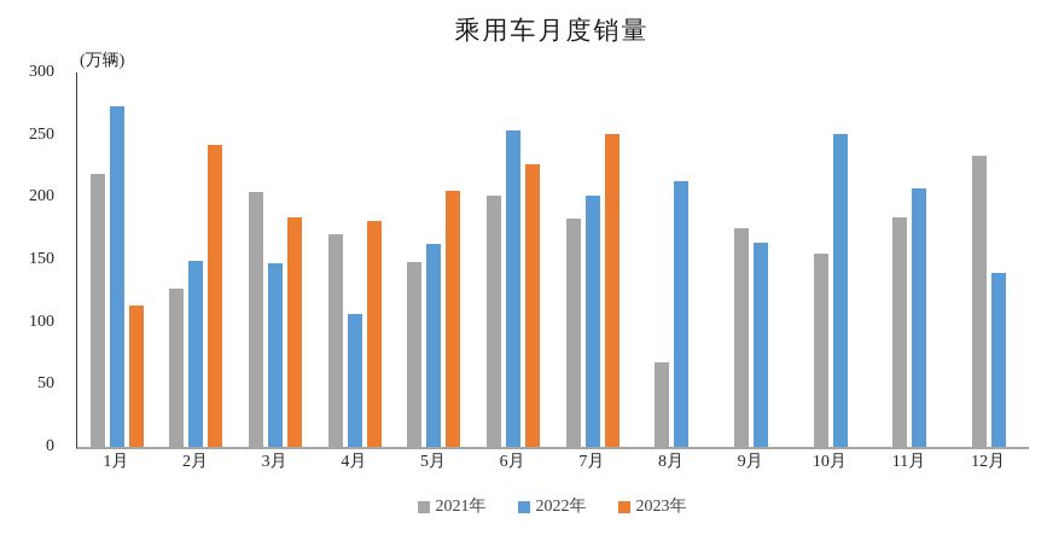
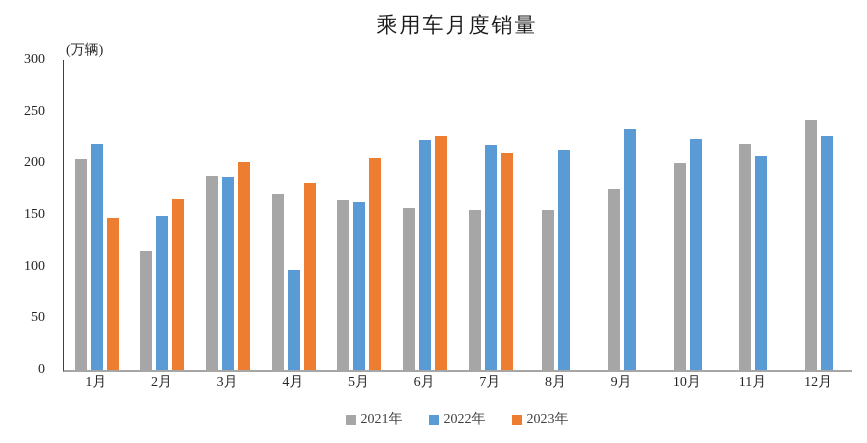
2021年/1月: 219 -> 204
2022年/1月: 273 -> 219
2023年/1月: 113 -> 147
2021年/2月: 127 -> 116
2023年/2月: 242 -> 165
2021年/3月: 204 -> 187
2022年/3月: 147 -> 186
2023年/3月: 184 -> 202
2022年/4月: 106 -> 96
2021年/5月: 148 -> 165
2021年/6月: 201 -> 157
2022年/6月: 254 -> 222
2021年/7月: 183 -> 155
2022年/7月: 201 -> 217
2023年/7月: 251 -> 210
2021年/8月: 68 -> 155
2022年/9月: 164 -> 233
2021年/10月: 155 -> 201
2022年/10月: 251 -> 223
2021年/11月: 184 -> 219
2021年/12月: 233 -> 242
2022年/12月: 139 -> 226
